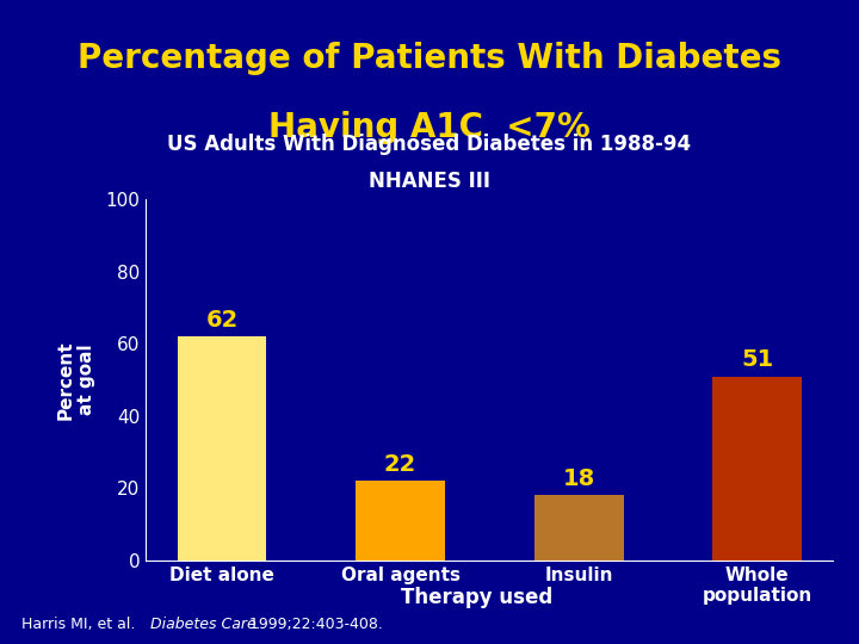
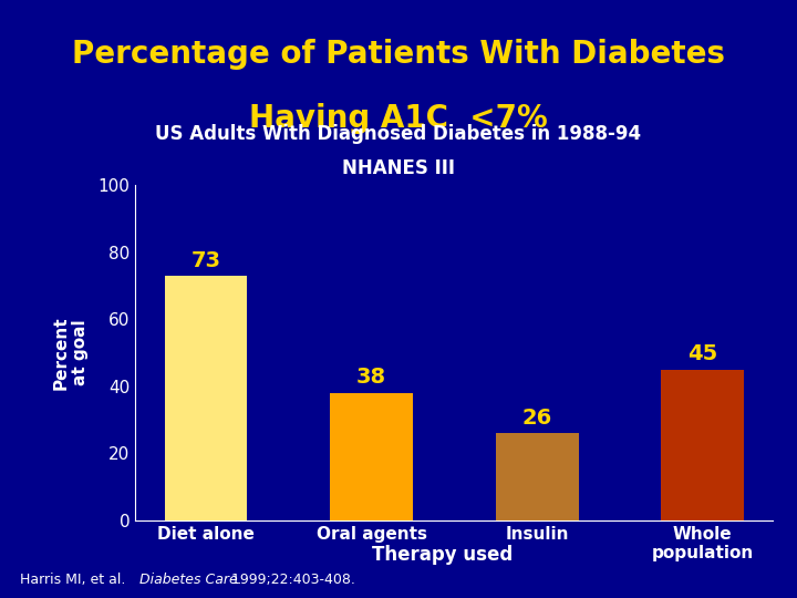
Diet alone: 62 -> 73
Oral agents: 22 -> 38
Insulin: 18 -> 26
Whole population: 51 -> 45
